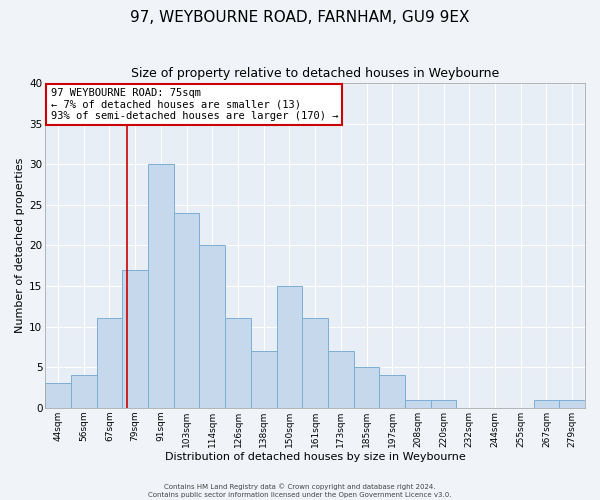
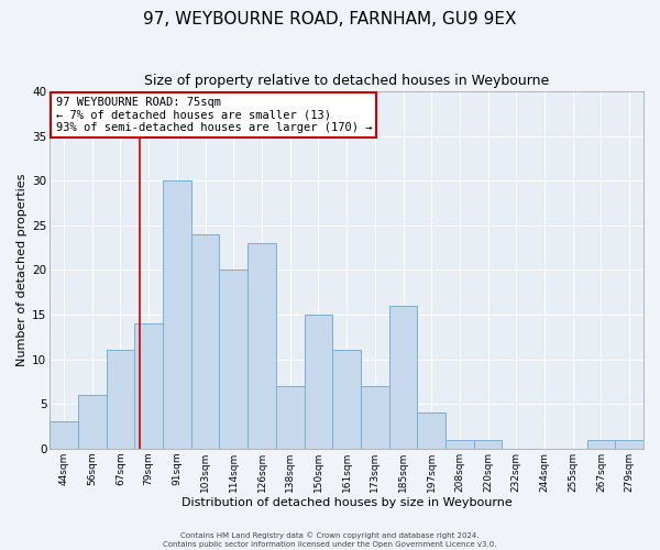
56sqm: 4 -> 6
79sqm: 17 -> 14
126sqm: 11 -> 23
185sqm: 5 -> 16
